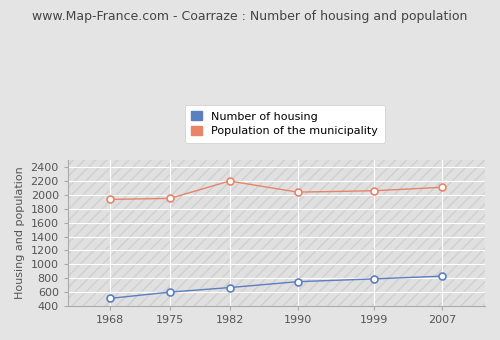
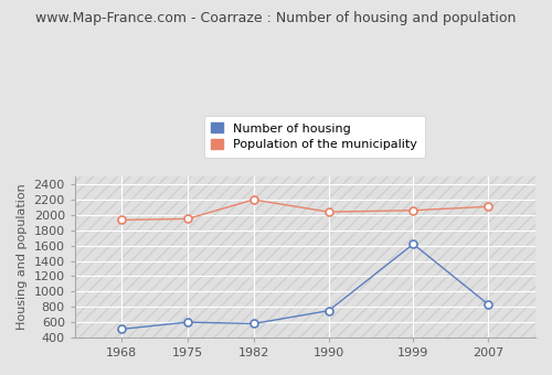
Number of housing/1982: 660 -> 580
Number of housing/1999: 790 -> 1620
